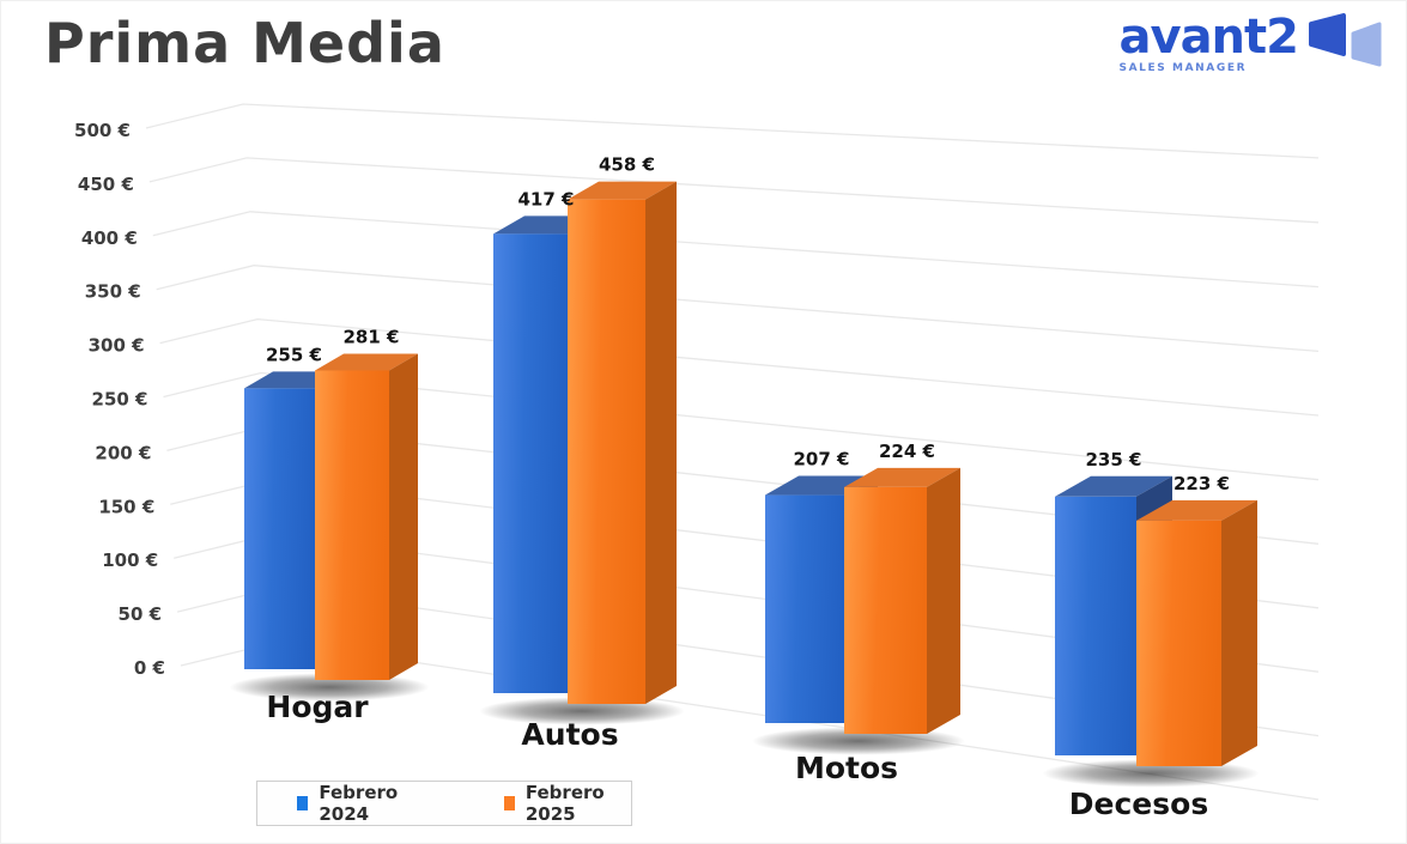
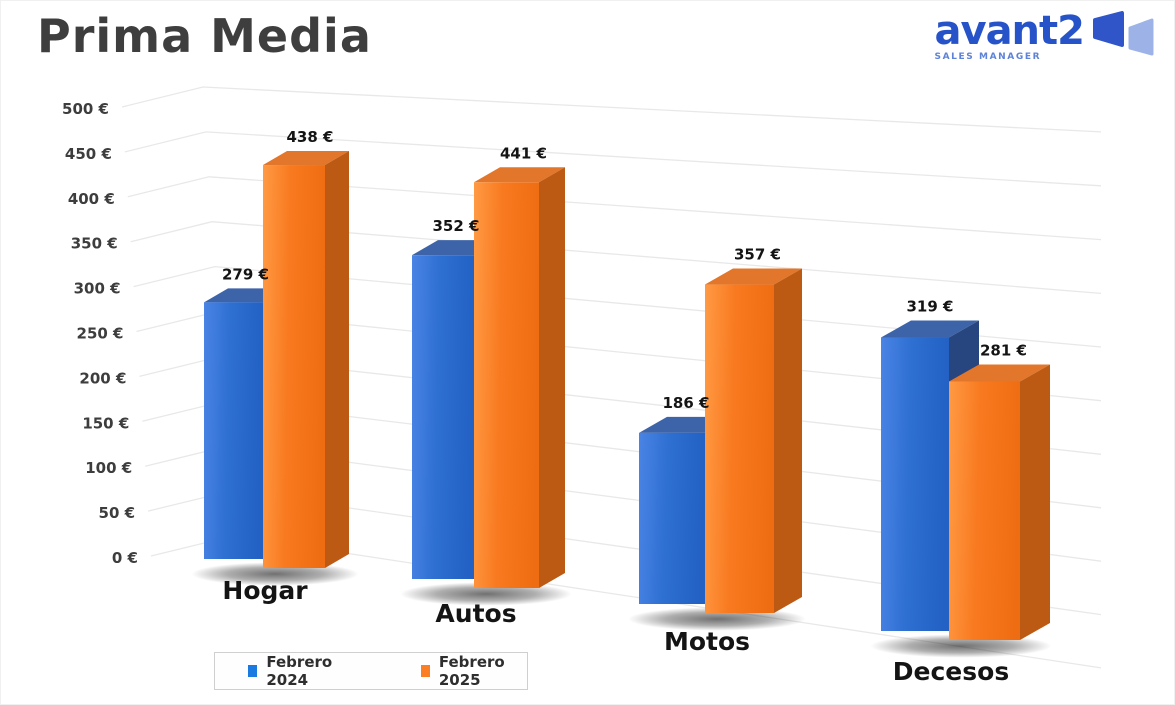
Febrero 2024/Hogar: 255 -> 279
Febrero 2025/Hogar: 281 -> 438
Febrero 2024/Autos: 417 -> 352
Febrero 2025/Autos: 458 -> 441
Febrero 2024/Motos: 207 -> 186
Febrero 2025/Motos: 224 -> 357
Febrero 2024/Decesos: 235 -> 319
Febrero 2025/Decesos: 223 -> 281
